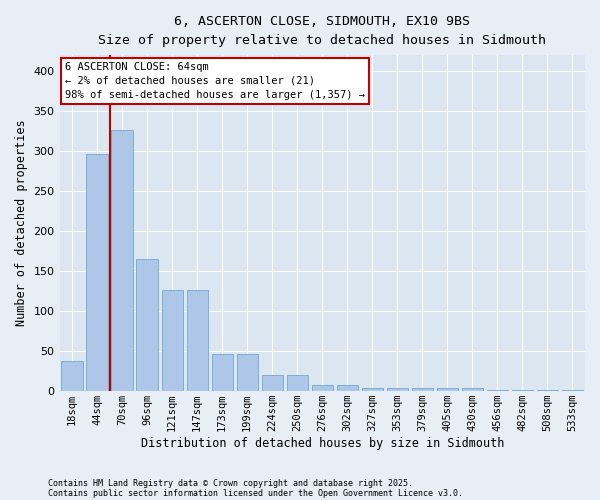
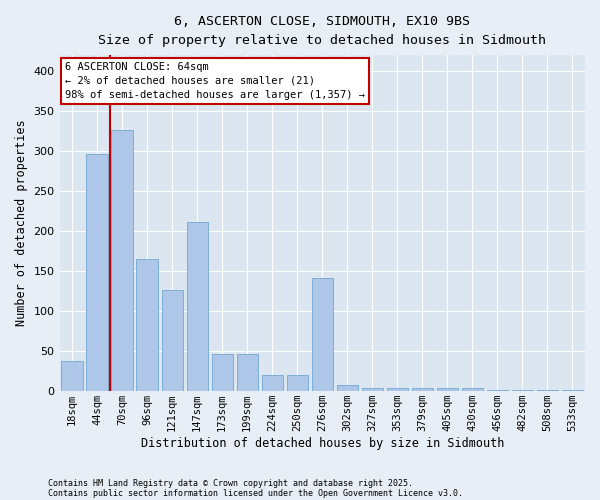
147sqm: 127 -> 212
276sqm: 8 -> 142
